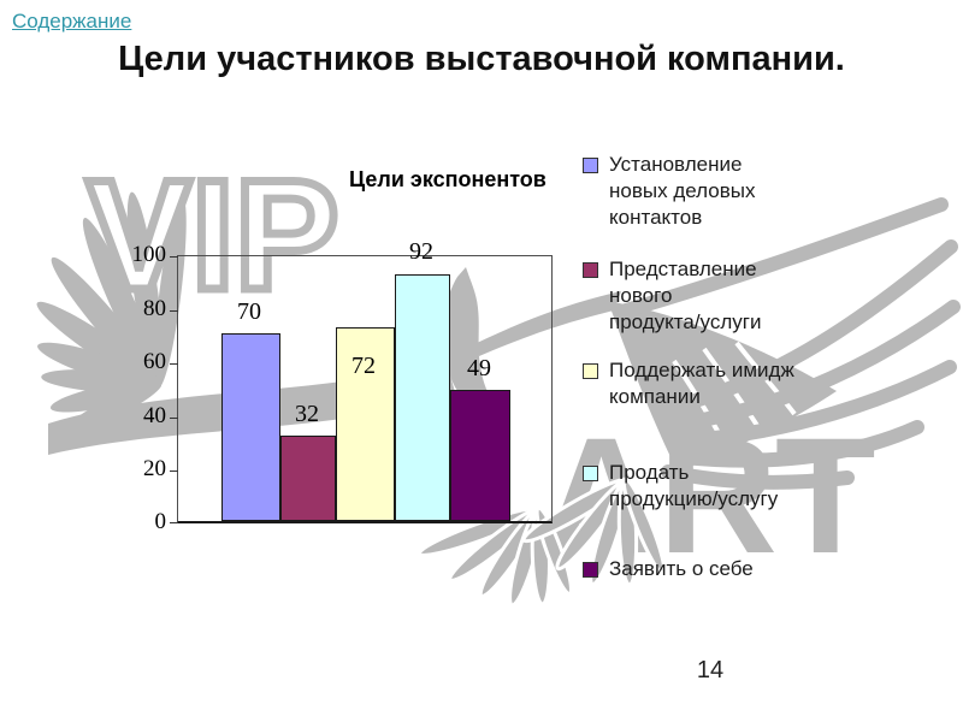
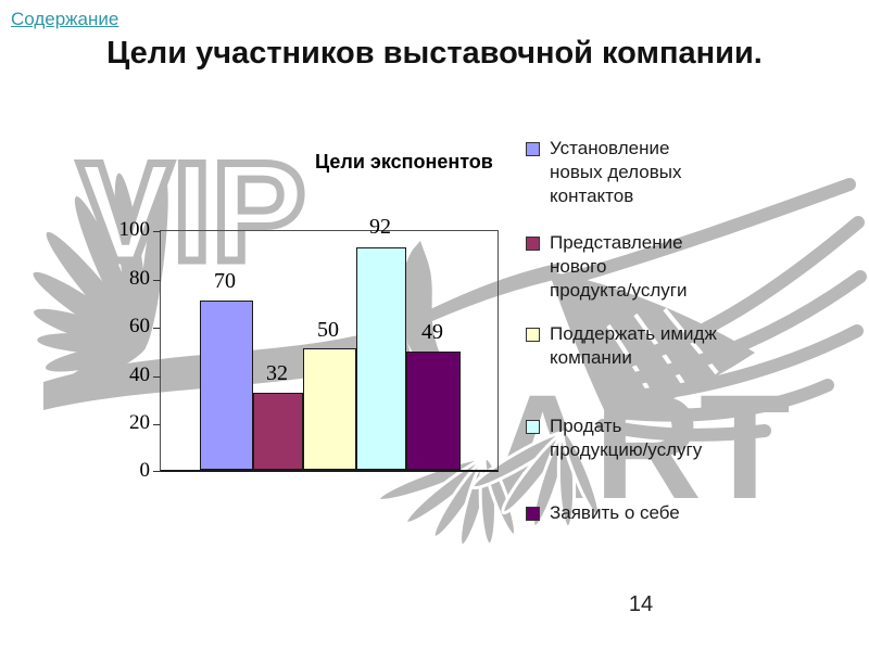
Поддержать имидж компании: 72 -> 50
